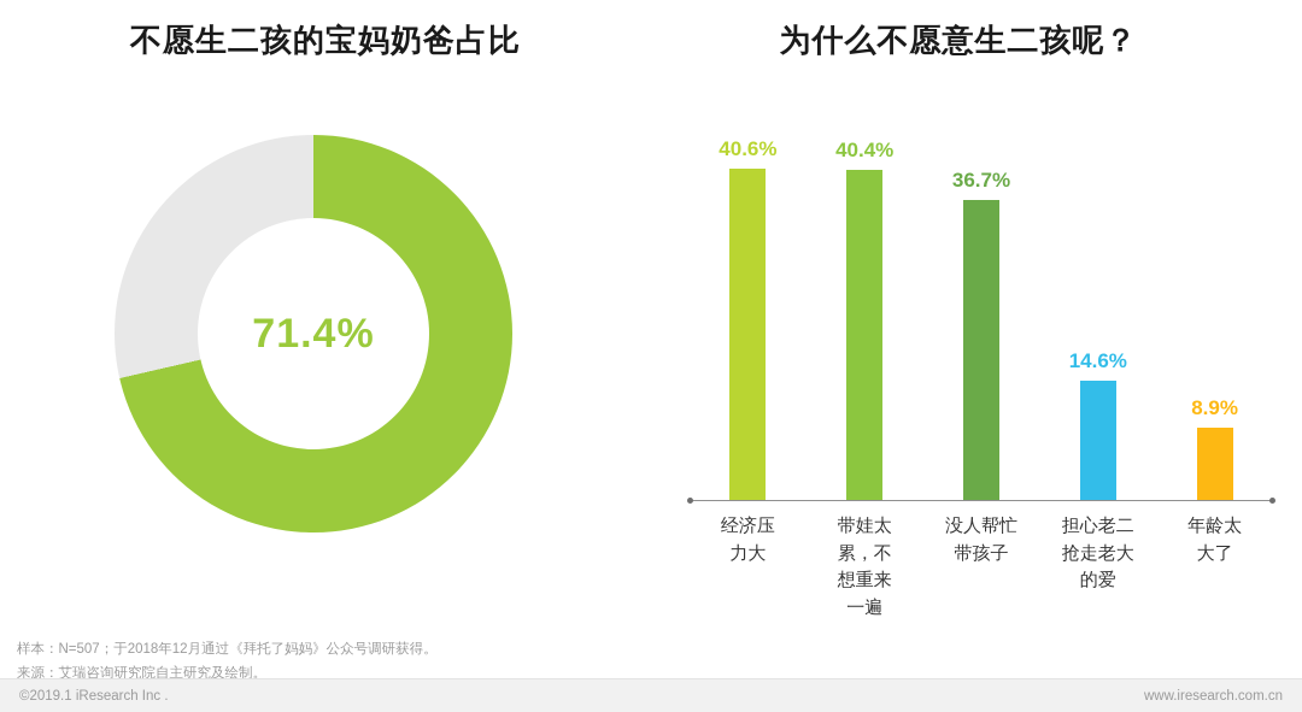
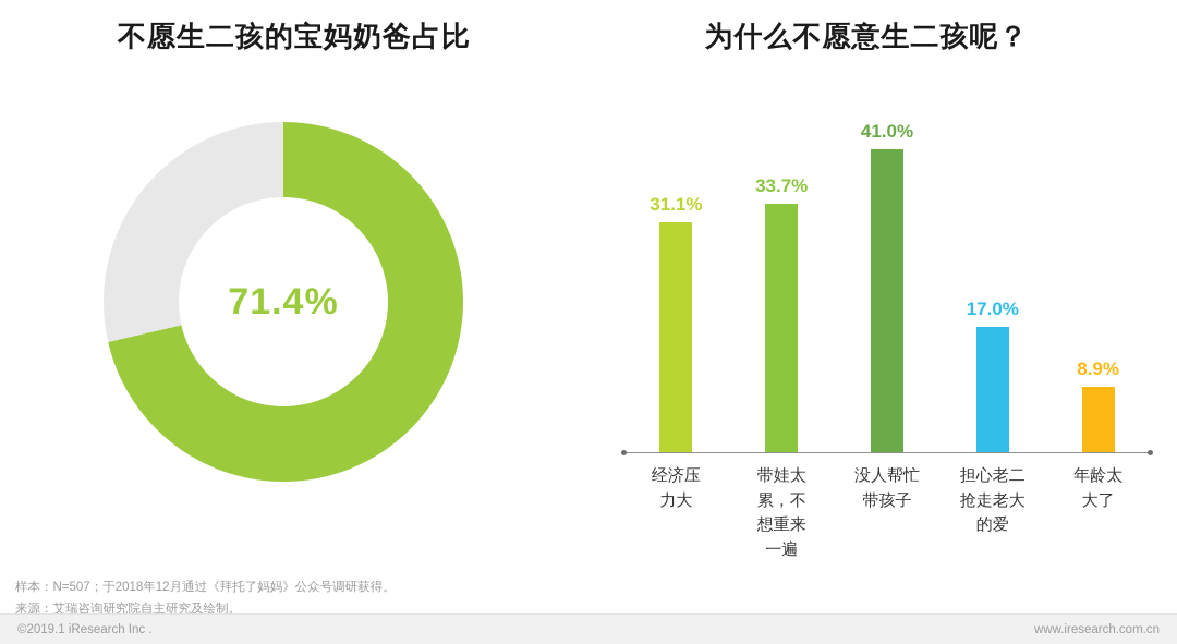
为什么不愿意生二孩呢？/经济压力大: 40.6% -> 31.1%
为什么不愿意生二孩呢？/带娃太累，不想重来一遍: 40.4% -> 33.7%
为什么不愿意生二孩呢？/没人帮忙带孩子: 36.7% -> 41.0%
为什么不愿意生二孩呢？/担心老二抢走老大的爱: 14.6% -> 17.0%
